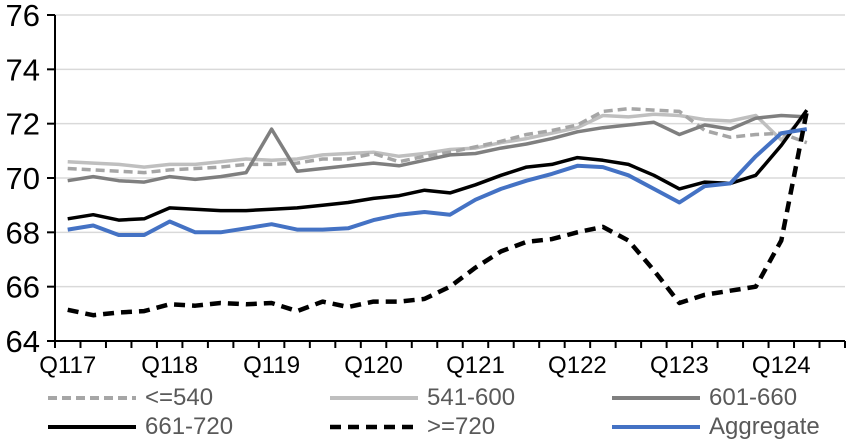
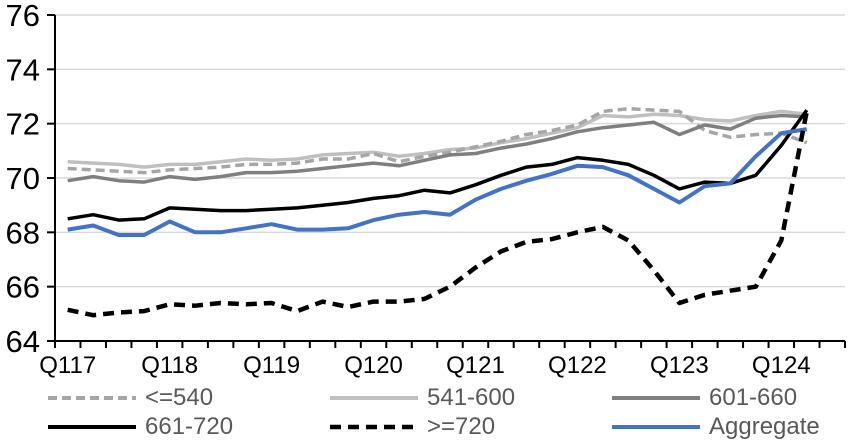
601-660/Q119: 71.8 -> 70.2
541-600/Q124: 71.4 -> 72.5
